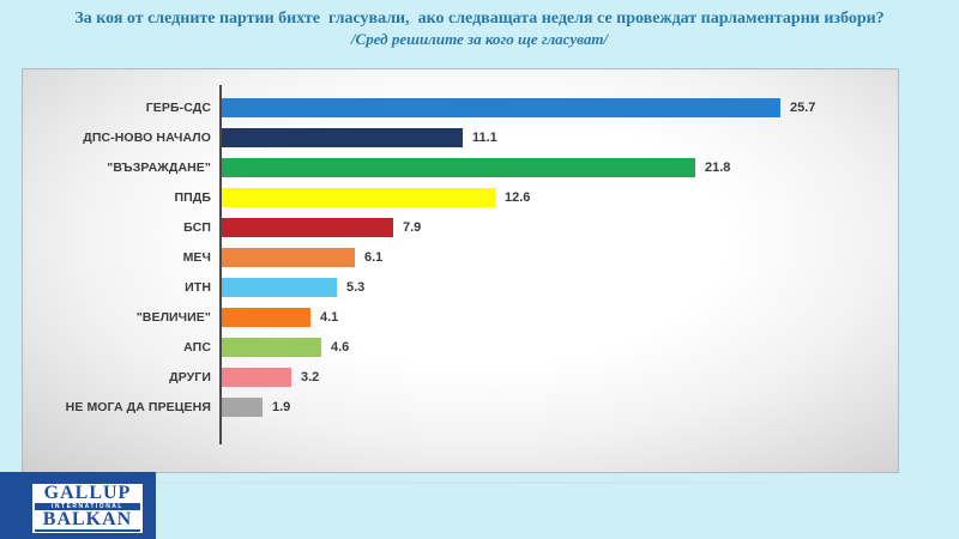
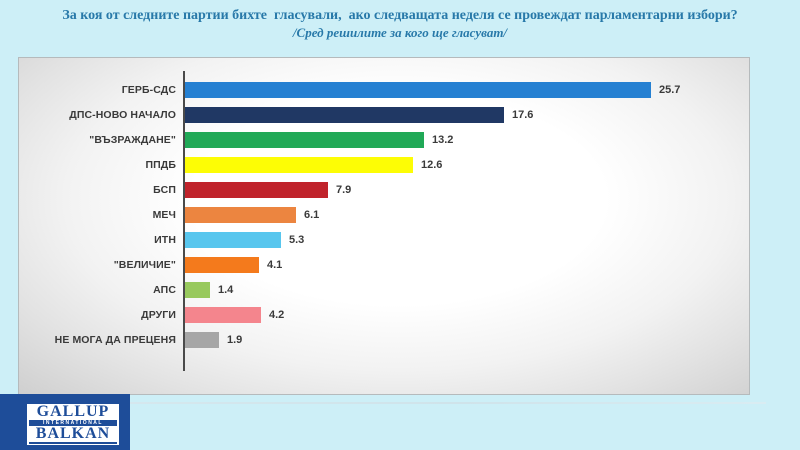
ДПС-НОВО НАЧАЛО: 11.1 -> 17.6
"ВЪЗРАЖДАНЕ": 21.8 -> 13.2
АПС: 4.6 -> 1.4
ДРУГИ: 3.2 -> 4.2
